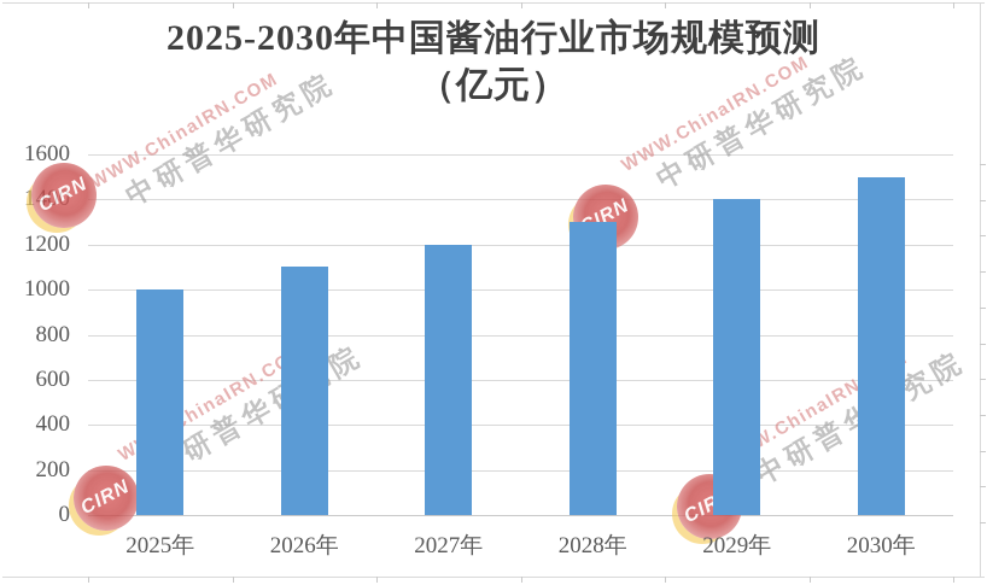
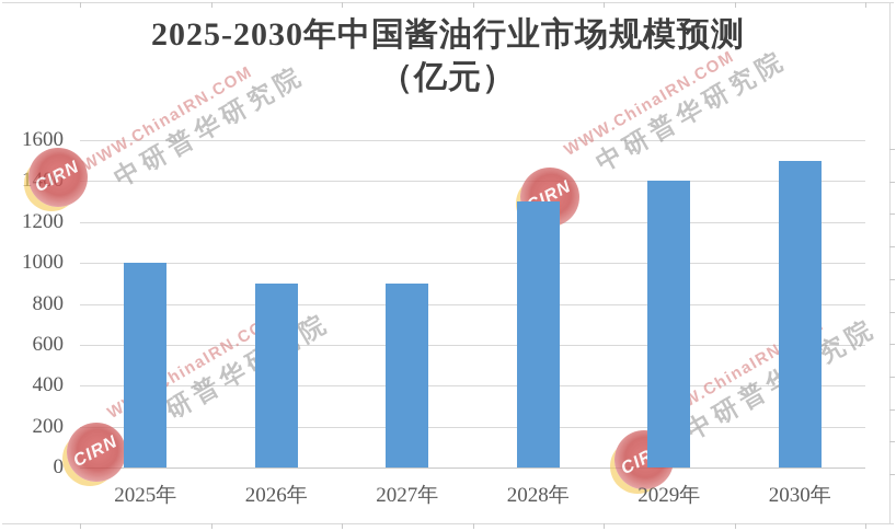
2026年: 1100 -> 900
2027年: 1200 -> 900
